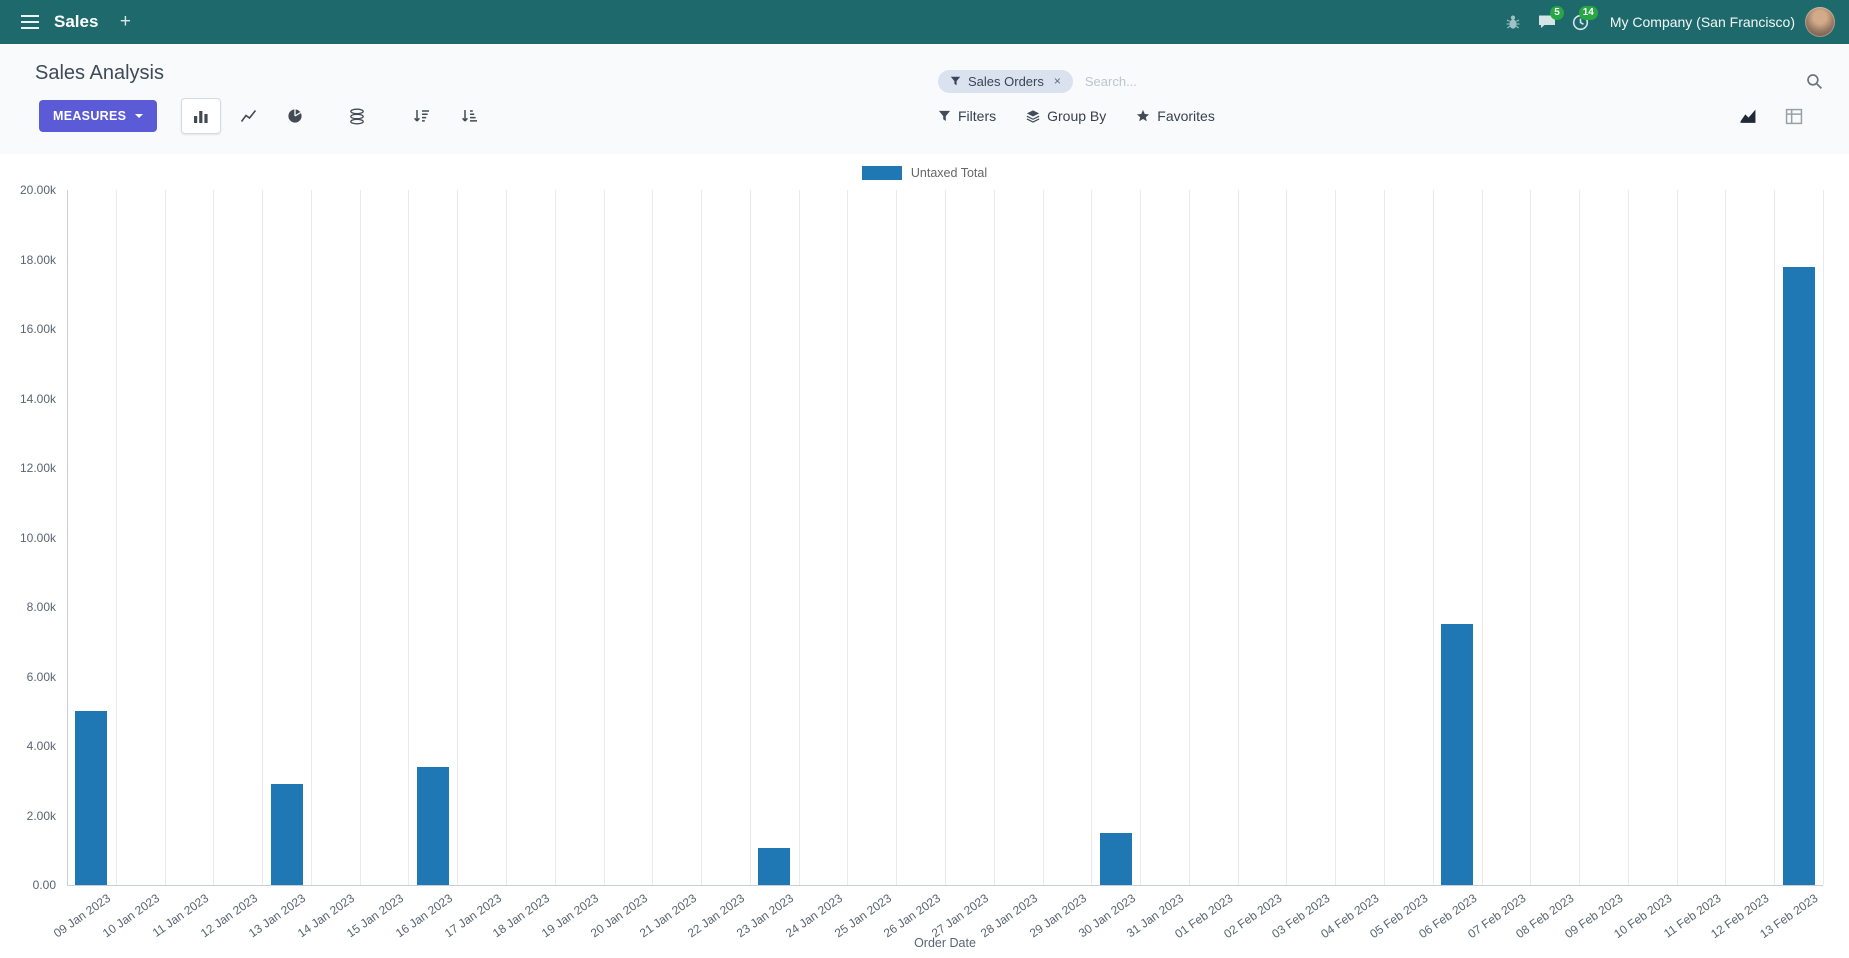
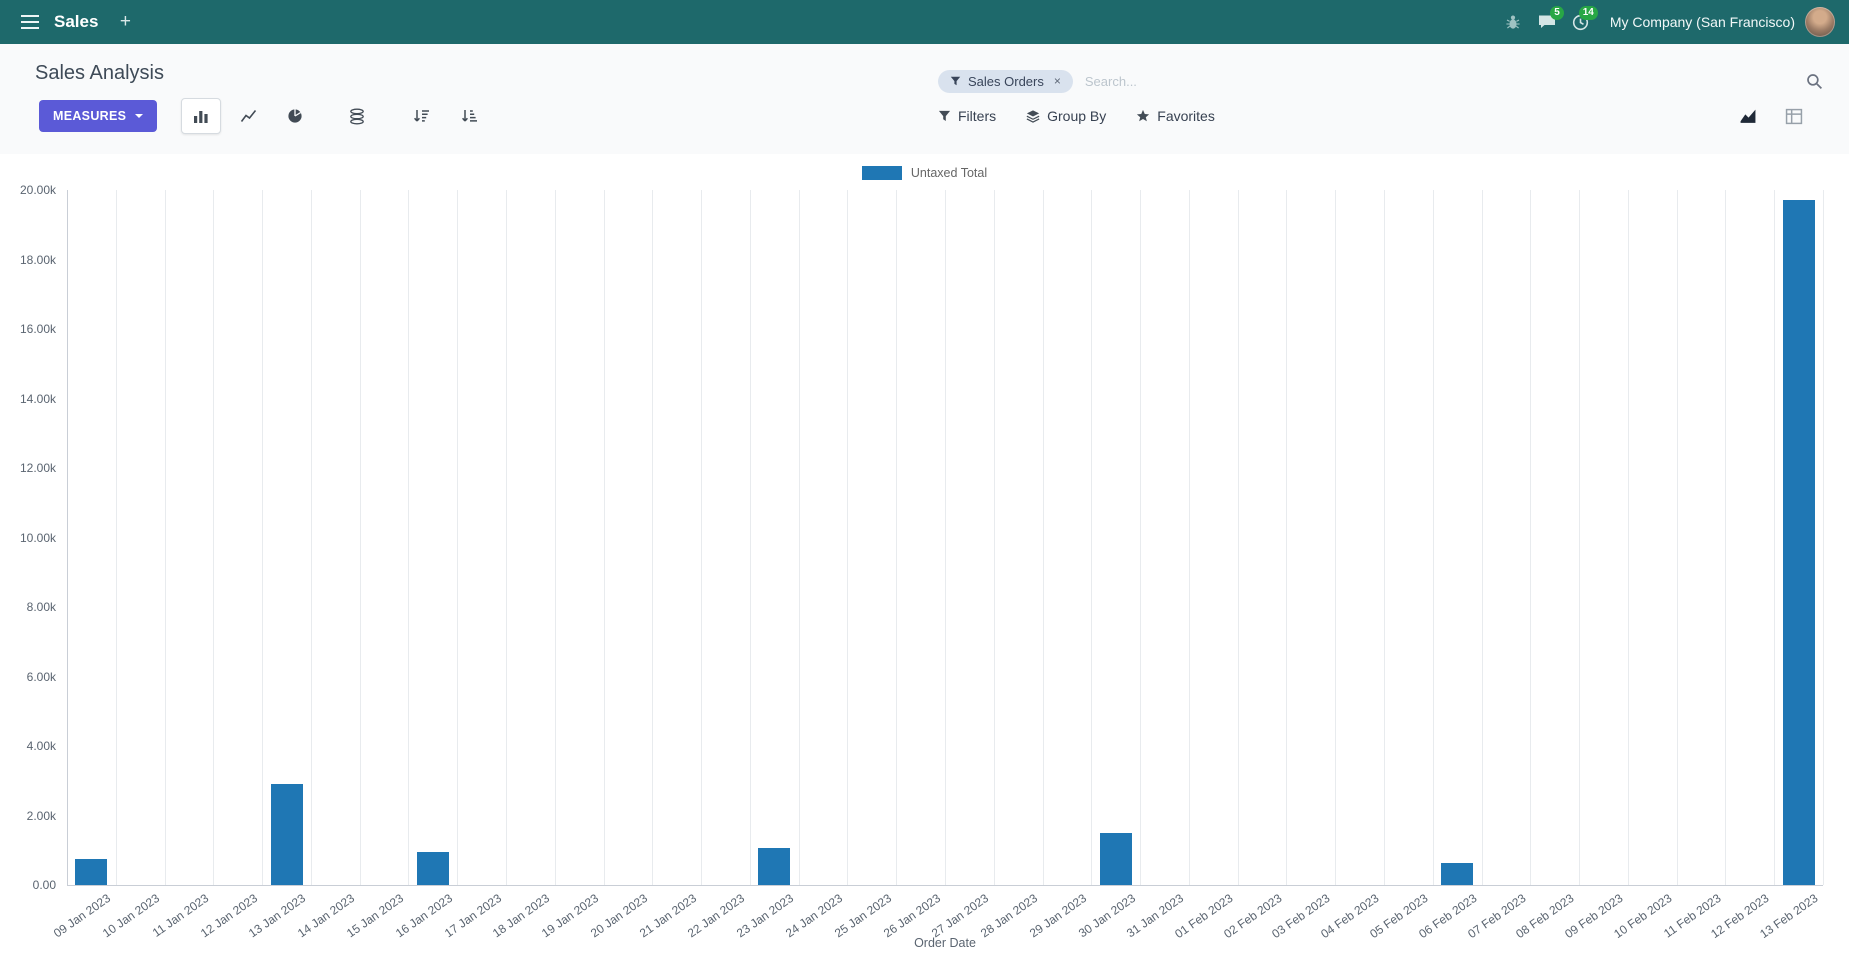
09 Jan 2023: 5.0k -> 0.8k
16 Jan 2023: 3.4k -> 1.0k
06 Feb 2023: 7.5k -> 0.6k
13 Feb 2023: 17.8k -> 19.7k
